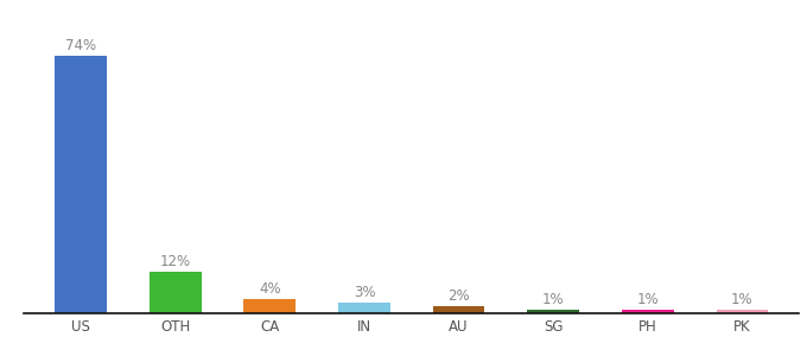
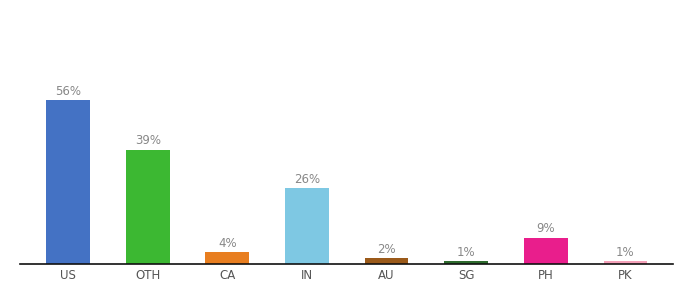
US: 74% -> 56%
OTH: 12% -> 39%
IN: 3% -> 26%
PH: 1% -> 9%
